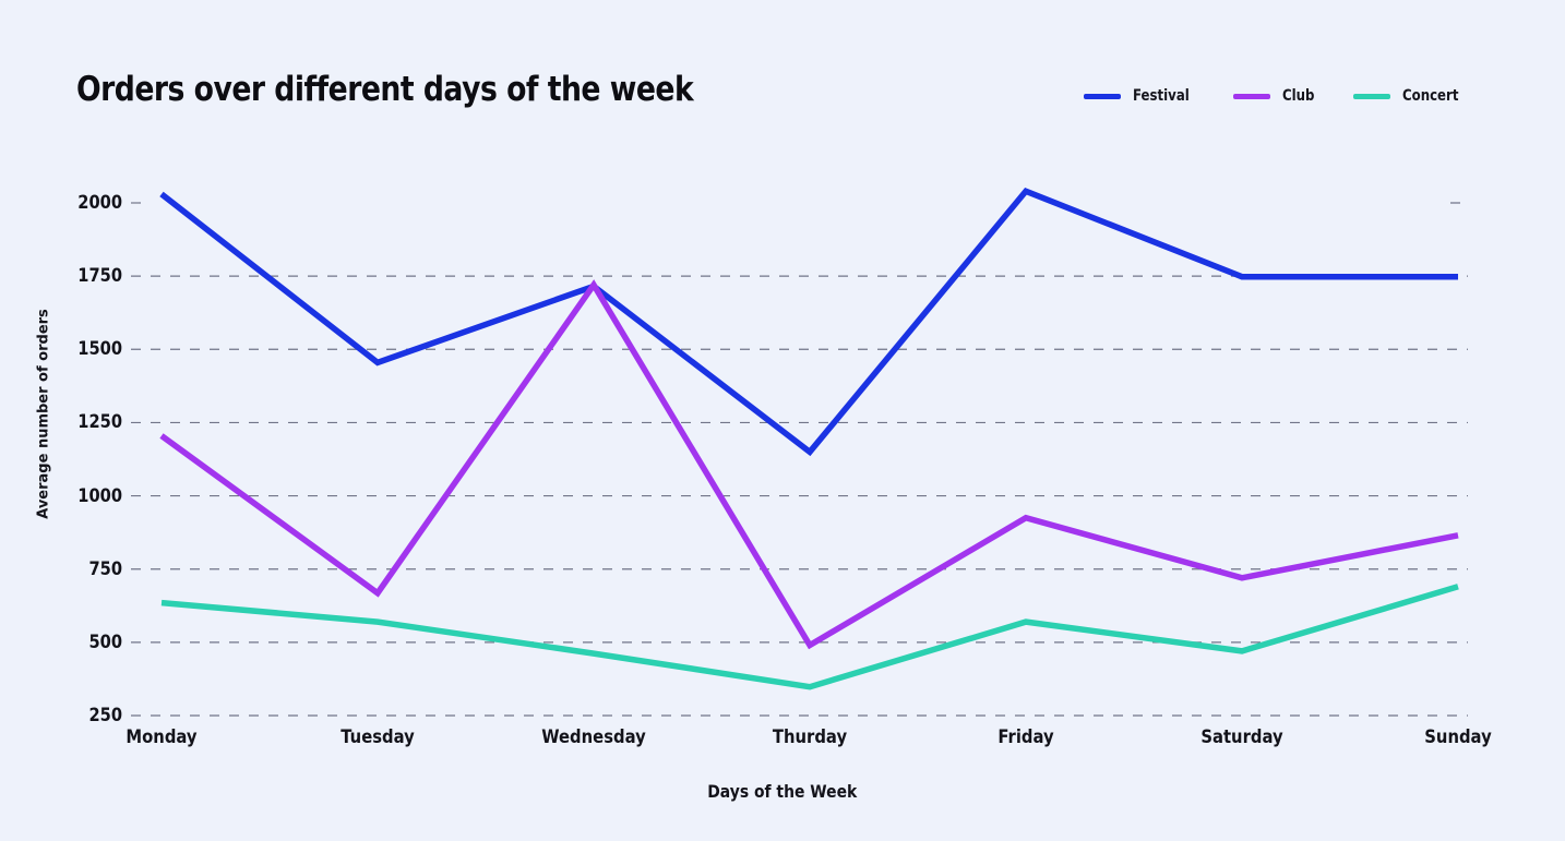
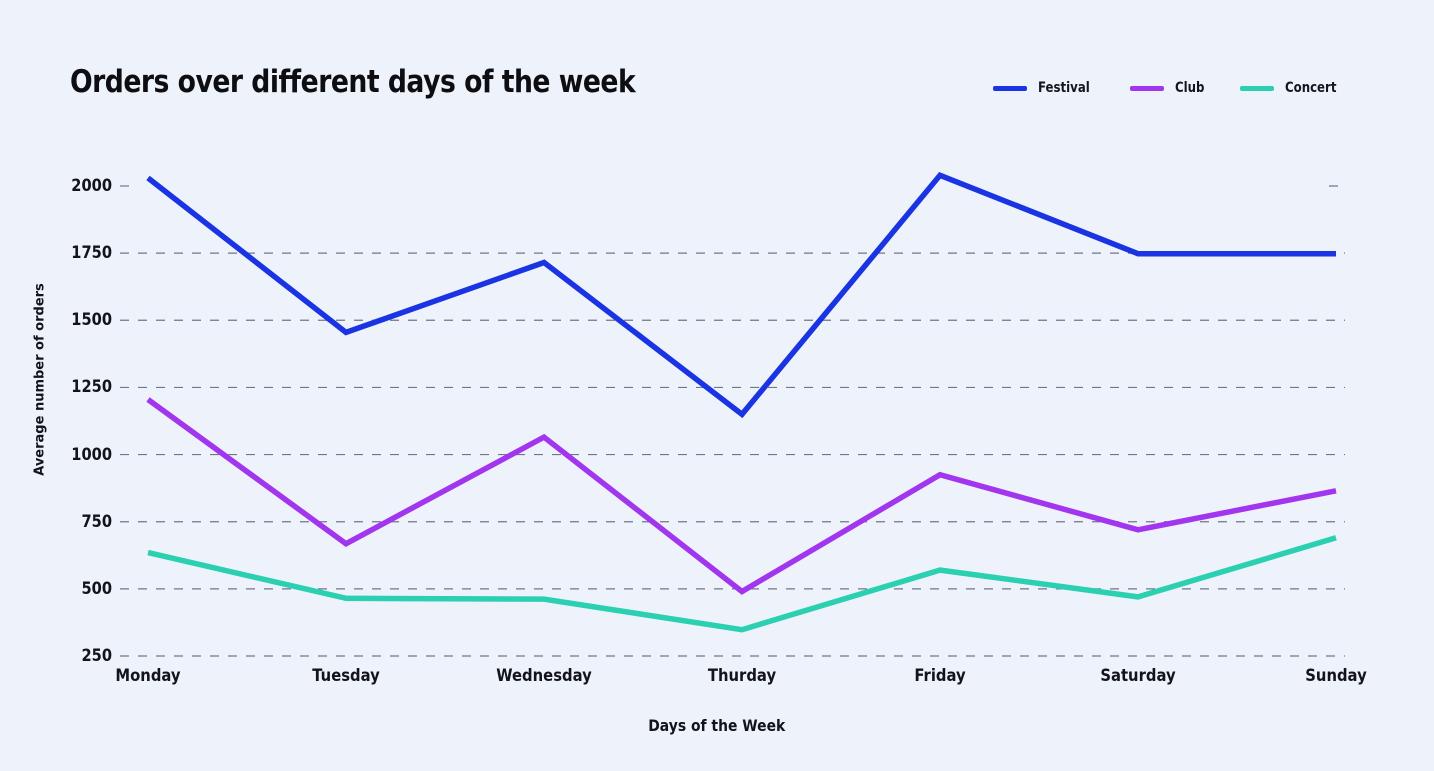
Concert/Tuesday: 570 -> 460
Club/Wednesday: 1720 -> 1060
